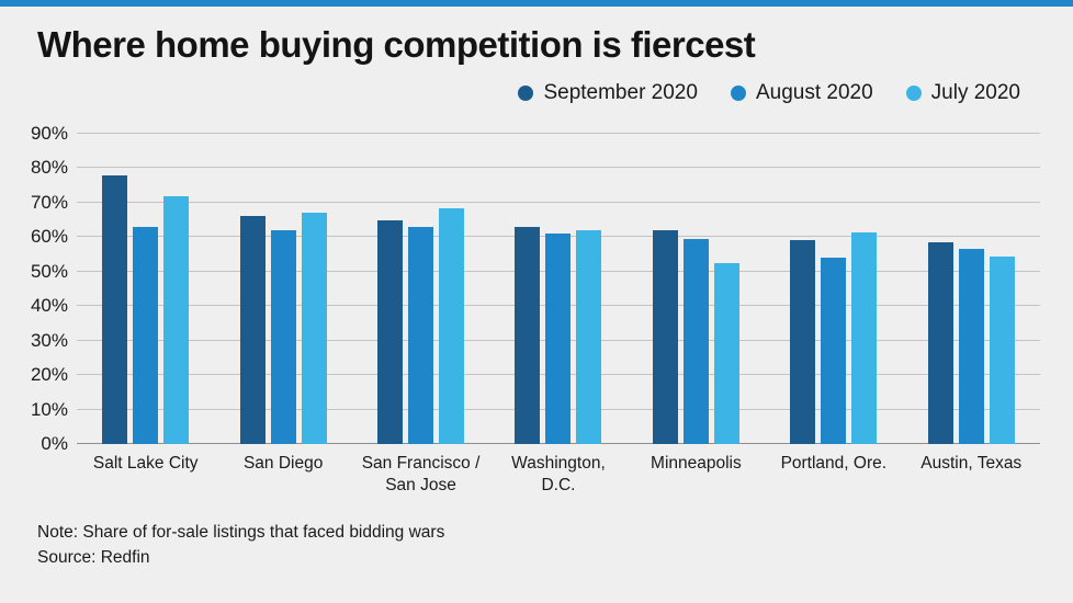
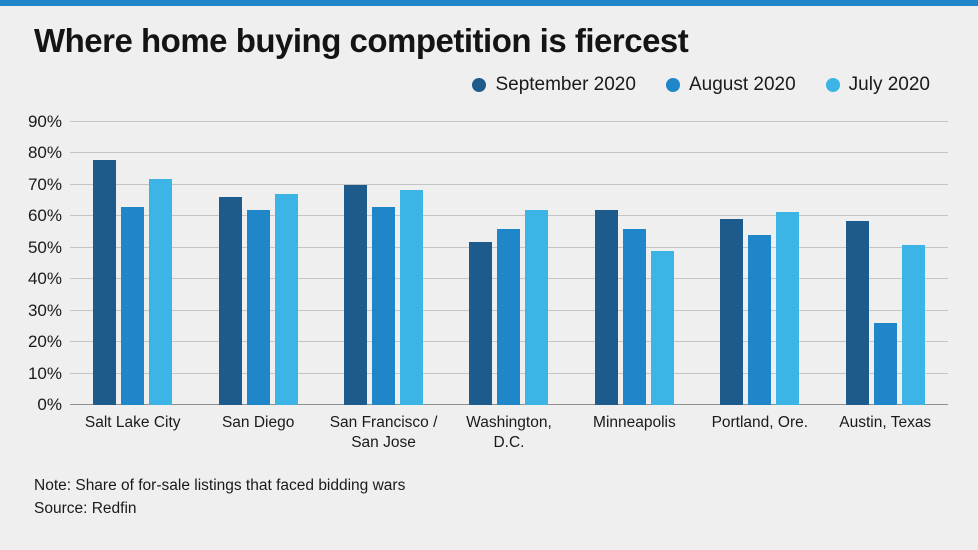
September 2020/San Francisco / San Jose: 65% -> 70%
September 2020/Washington, D.C.: 63% -> 52%
August 2020/Washington, D.C.: 61% -> 56%
August 2020/Minneapolis: 60% -> 56%
July 2020/Minneapolis: 52% -> 49%
August 2020/Austin, Texas: 56% -> 26%
July 2020/Austin, Texas: 54% -> 51%
